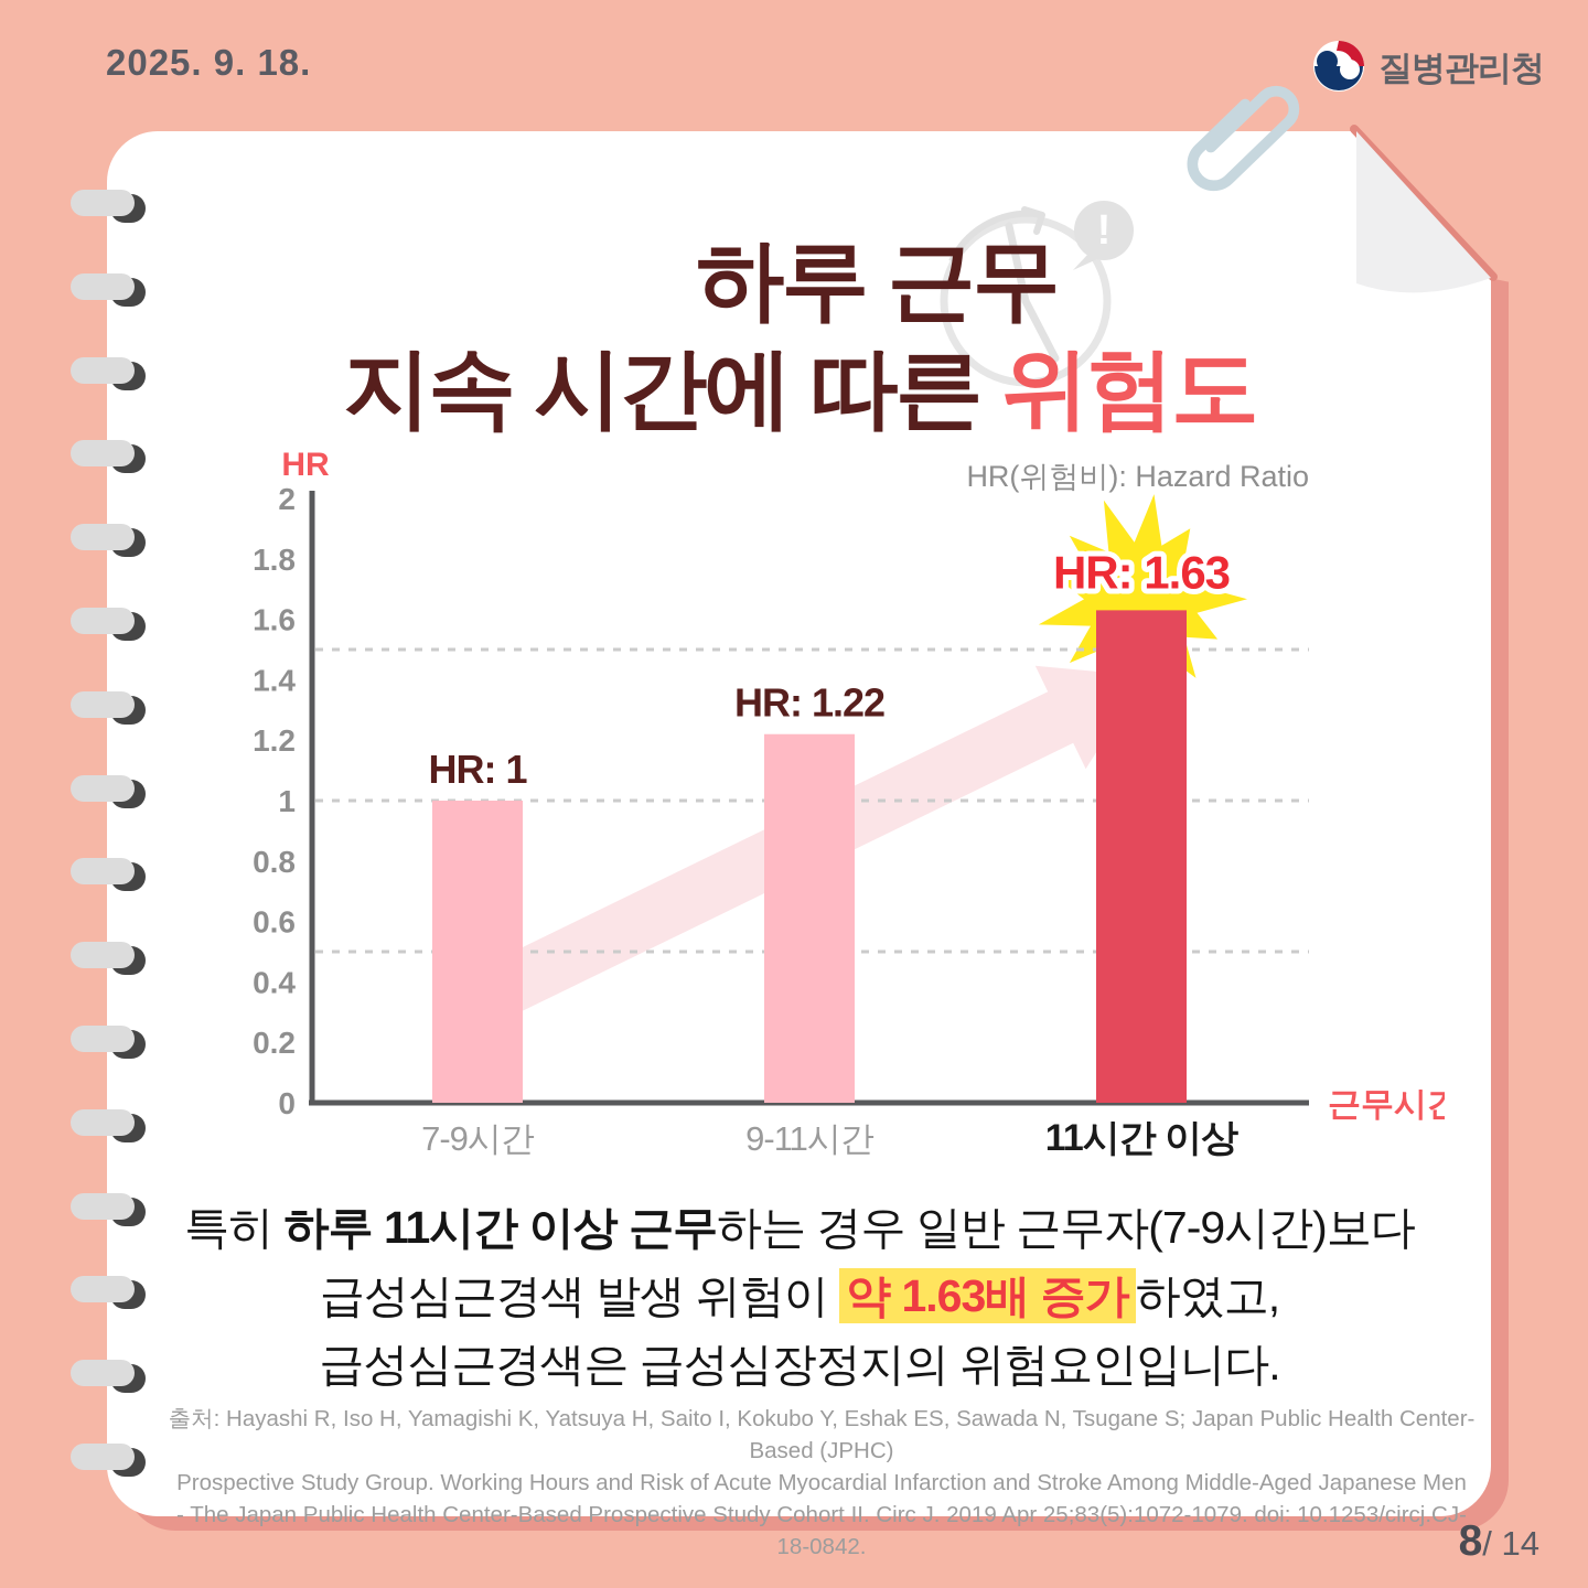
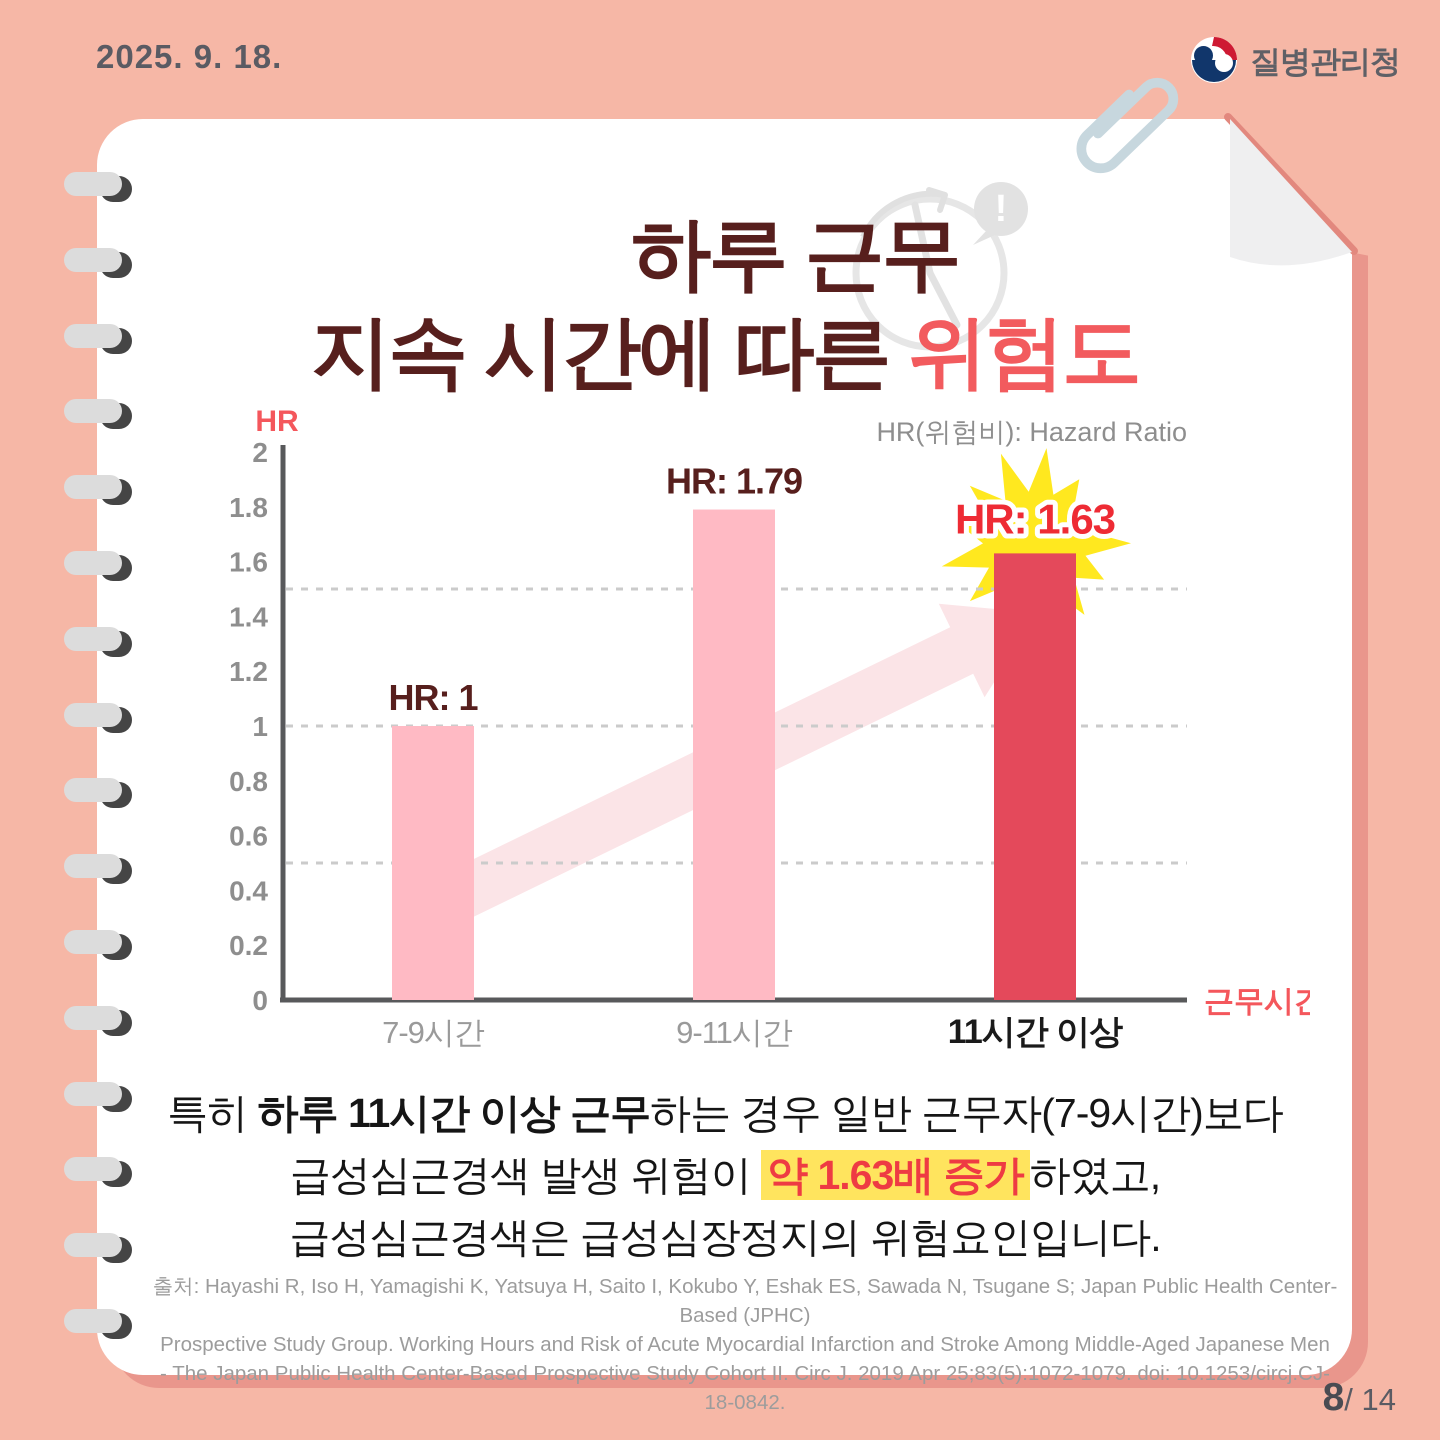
9-11시간: 1.22 -> 1.79
